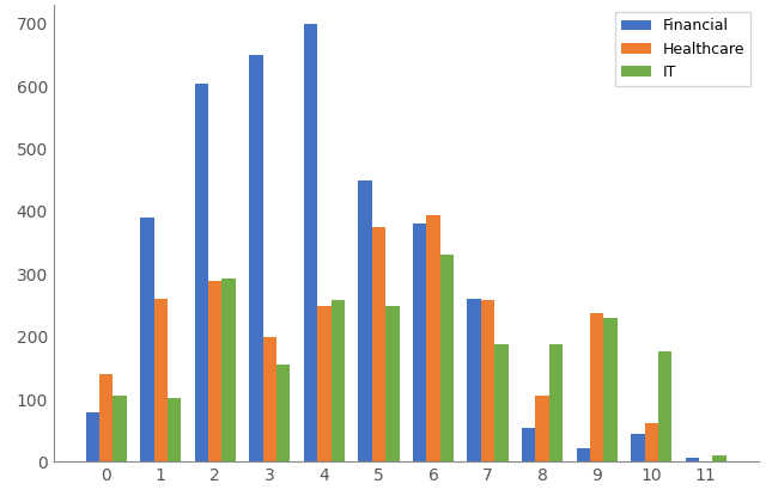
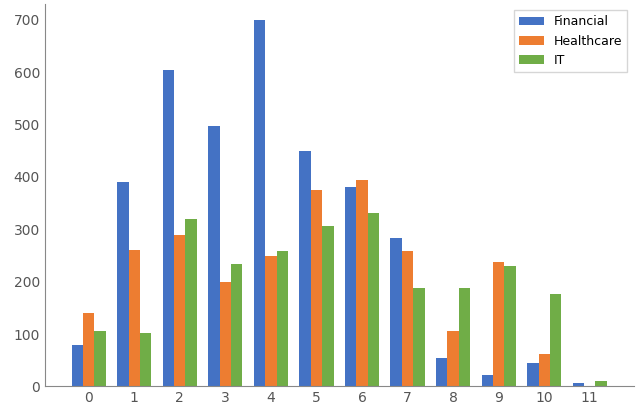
IT/2: 293 -> 320
Financial/3: 650 -> 498
IT/3: 155 -> 234
IT/5: 250 -> 306
Financial/7: 260 -> 284
